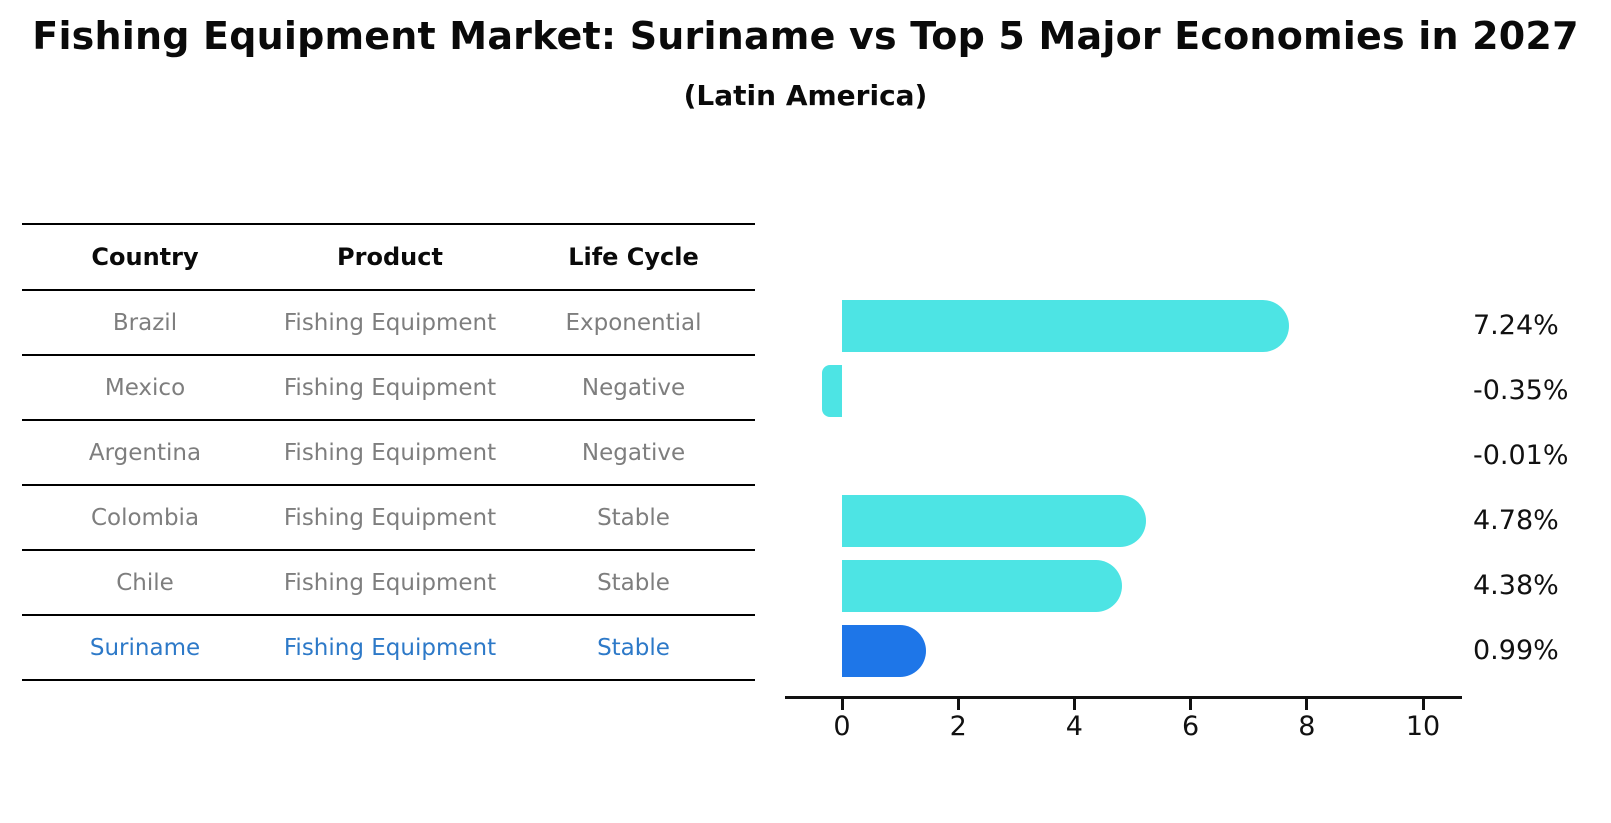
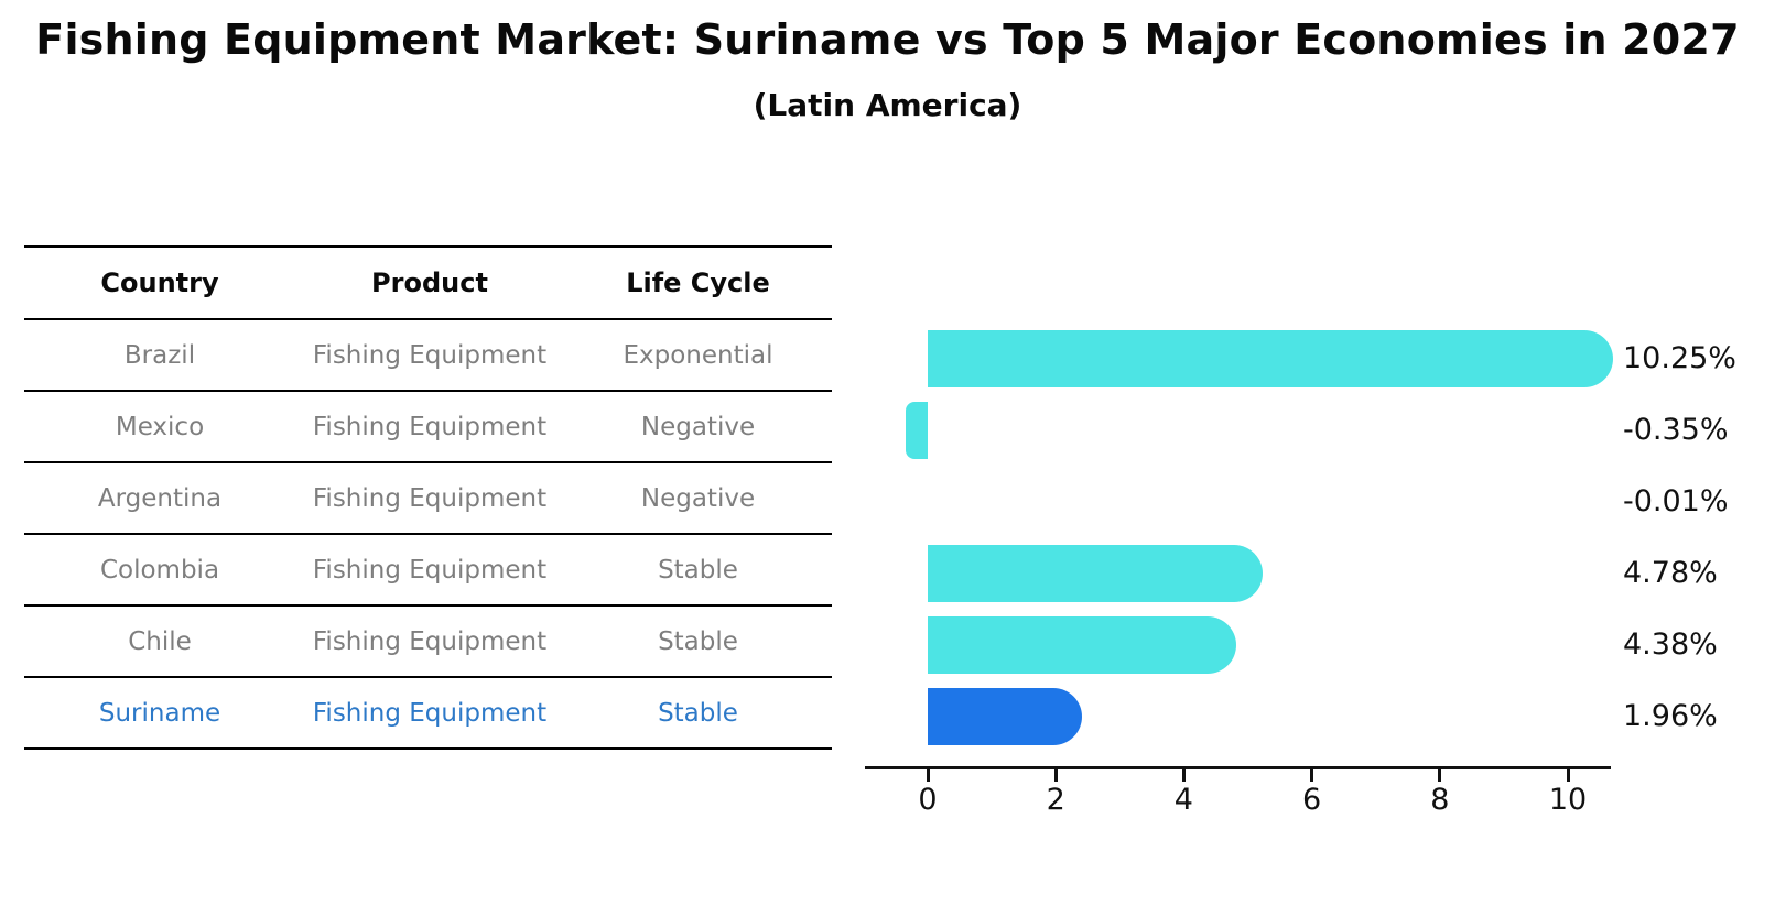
Brazil: 7.24% -> 10.25%
Suriname: 0.99% -> 1.96%
